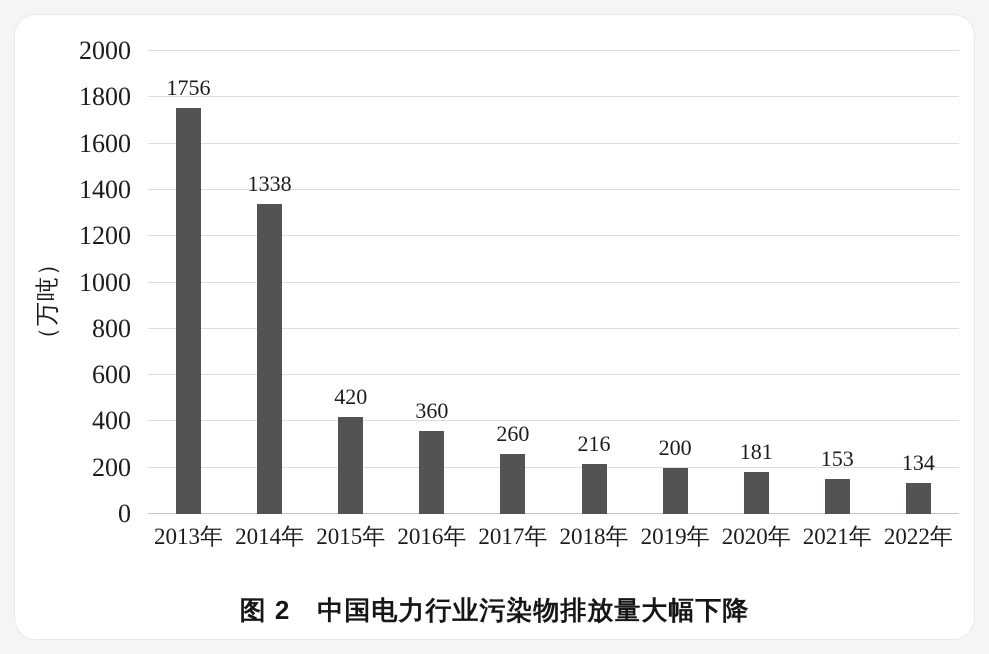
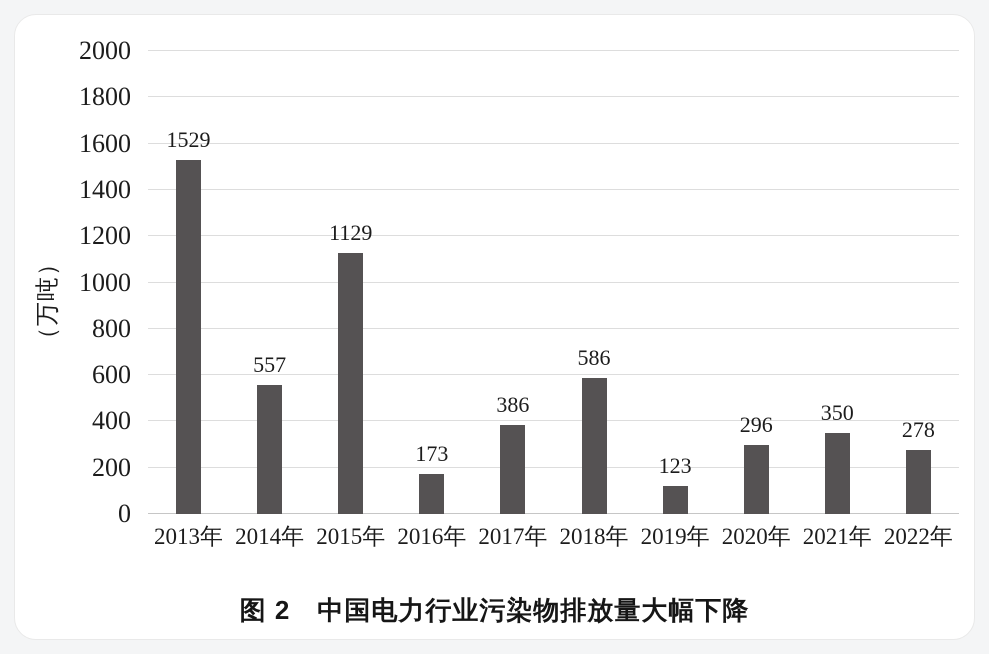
2013年: 1756 -> 1529
2014年: 1338 -> 557
2015年: 420 -> 1129
2016年: 360 -> 173
2017年: 260 -> 386
2018年: 216 -> 586
2019年: 200 -> 123
2020年: 181 -> 296
2021年: 153 -> 350
2022年: 134 -> 278
